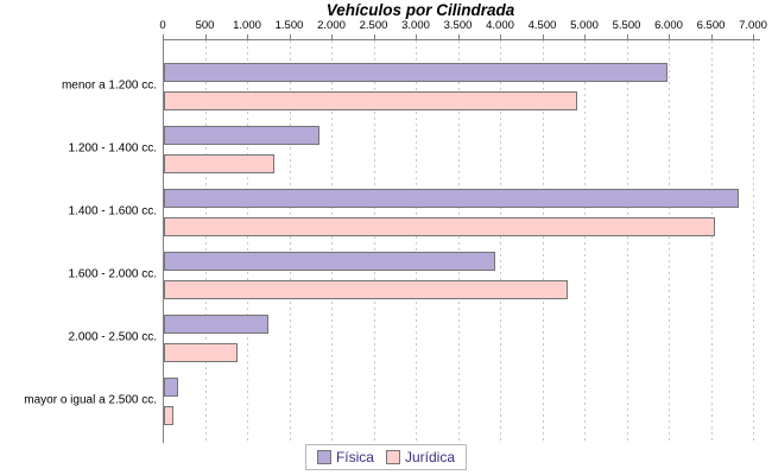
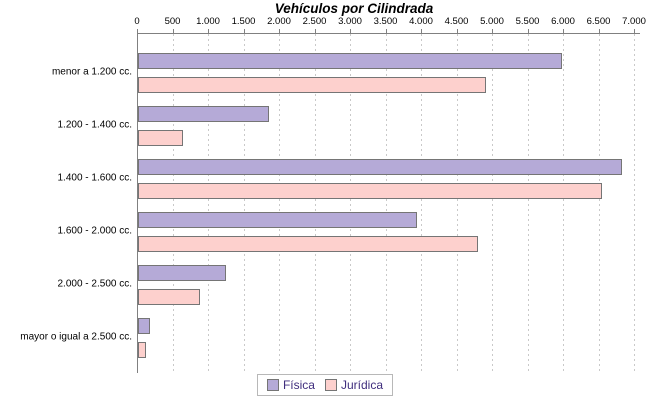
Jurídica/1.200 - 1.400 cc.: 1300 -> 600
